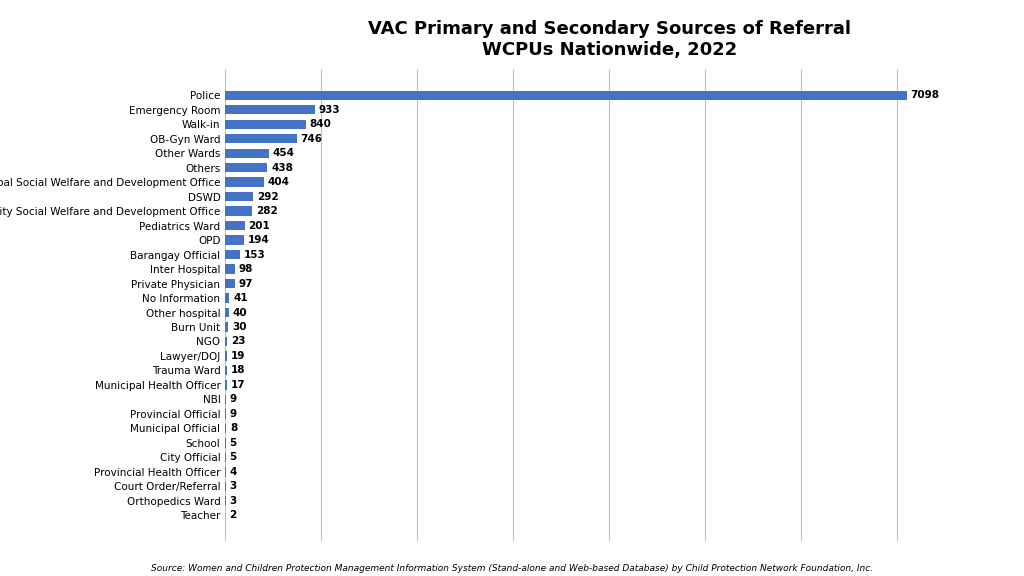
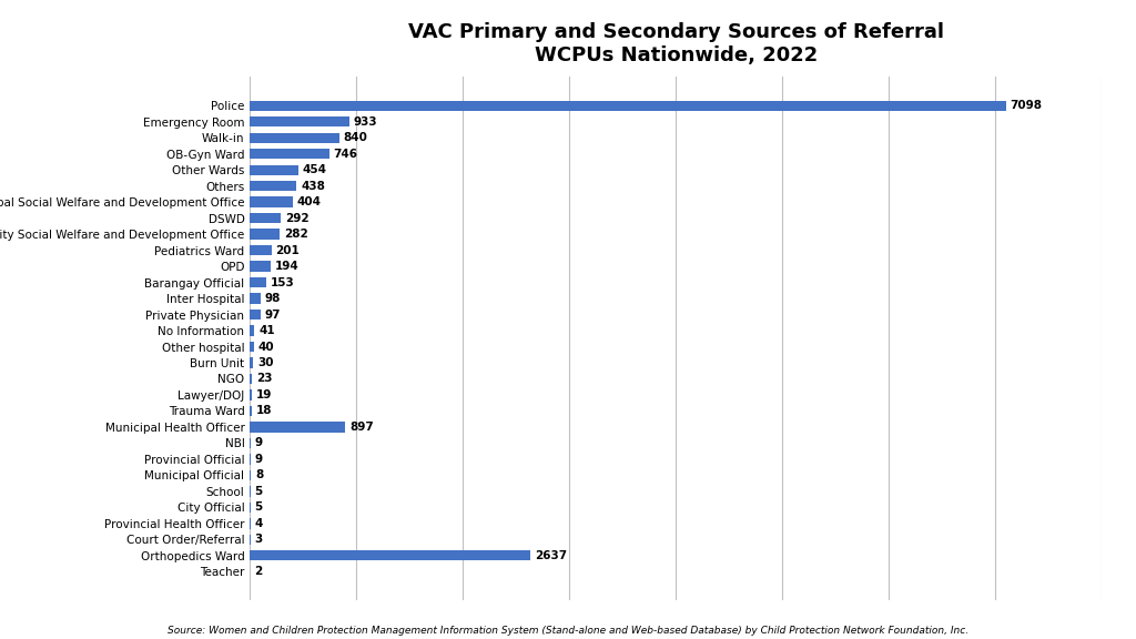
Municipal Health Officer: 17 -> 897
Orthopedics Ward: 3 -> 2637
